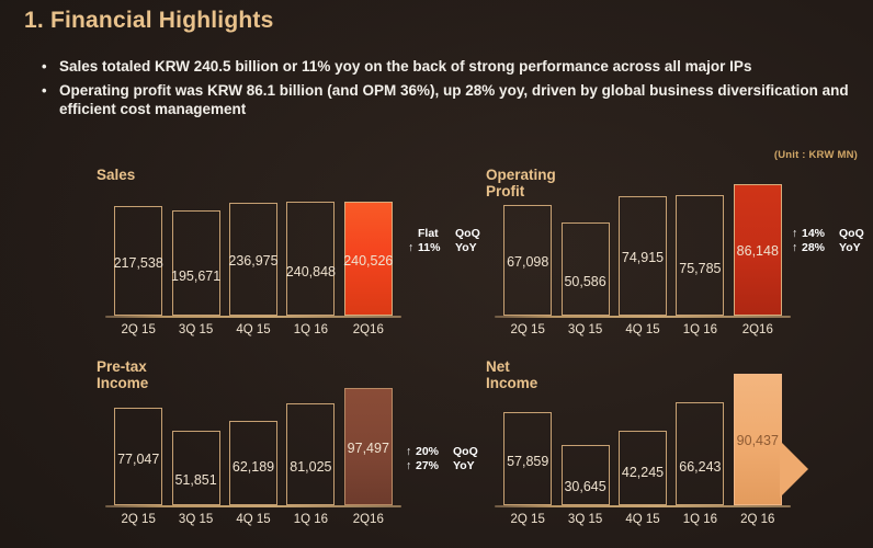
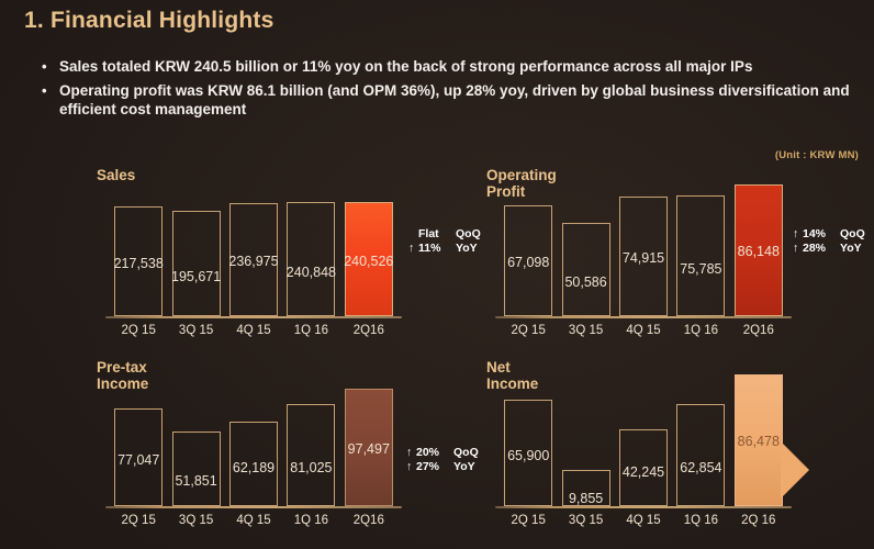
Net Income/2Q 15: 57,859 -> 65,900
Net Income/3Q 15: 30,645 -> 9,855
Net Income/1Q 16: 66,243 -> 62,854
Net Income/2Q 16: 90,437 -> 86,478
